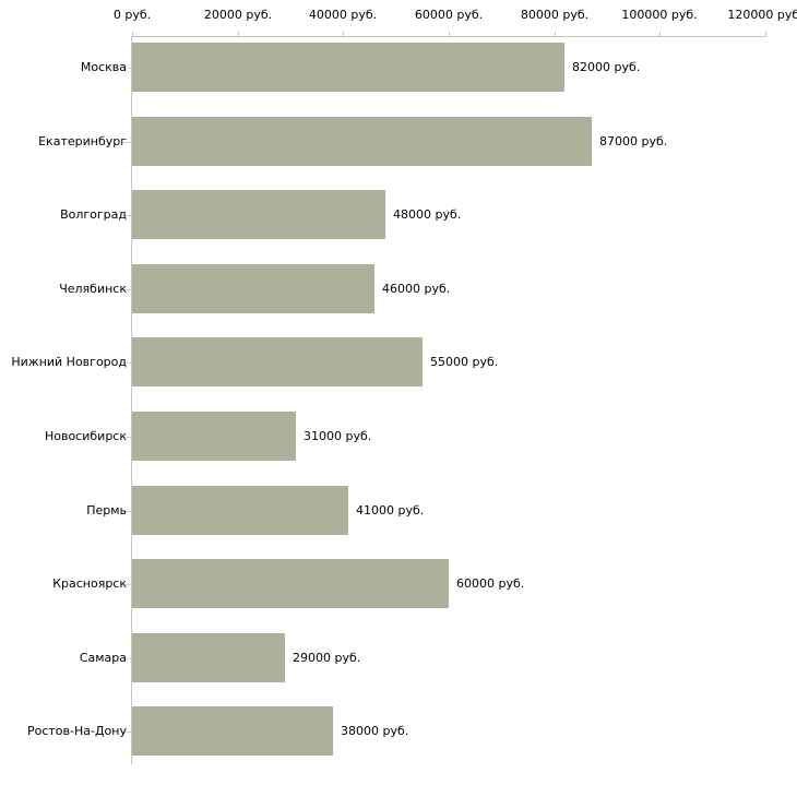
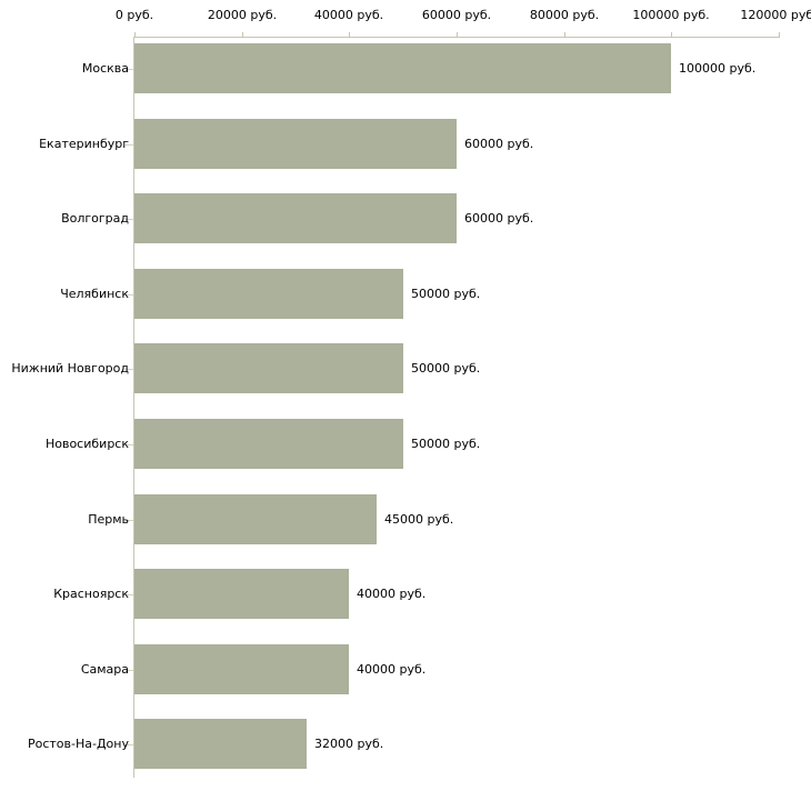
Москва: 82000 -> 100000
Екатеринбург: 87000 -> 60000
Волгоград: 48000 -> 60000
Челябинск: 46000 -> 50000
Нижний Новгород: 55000 -> 50000
Новосибирск: 31000 -> 50000
Пермь: 41000 -> 45000
Красноярск: 60000 -> 40000
Самара: 29000 -> 40000
Ростов-На-Дону: 38000 -> 32000
